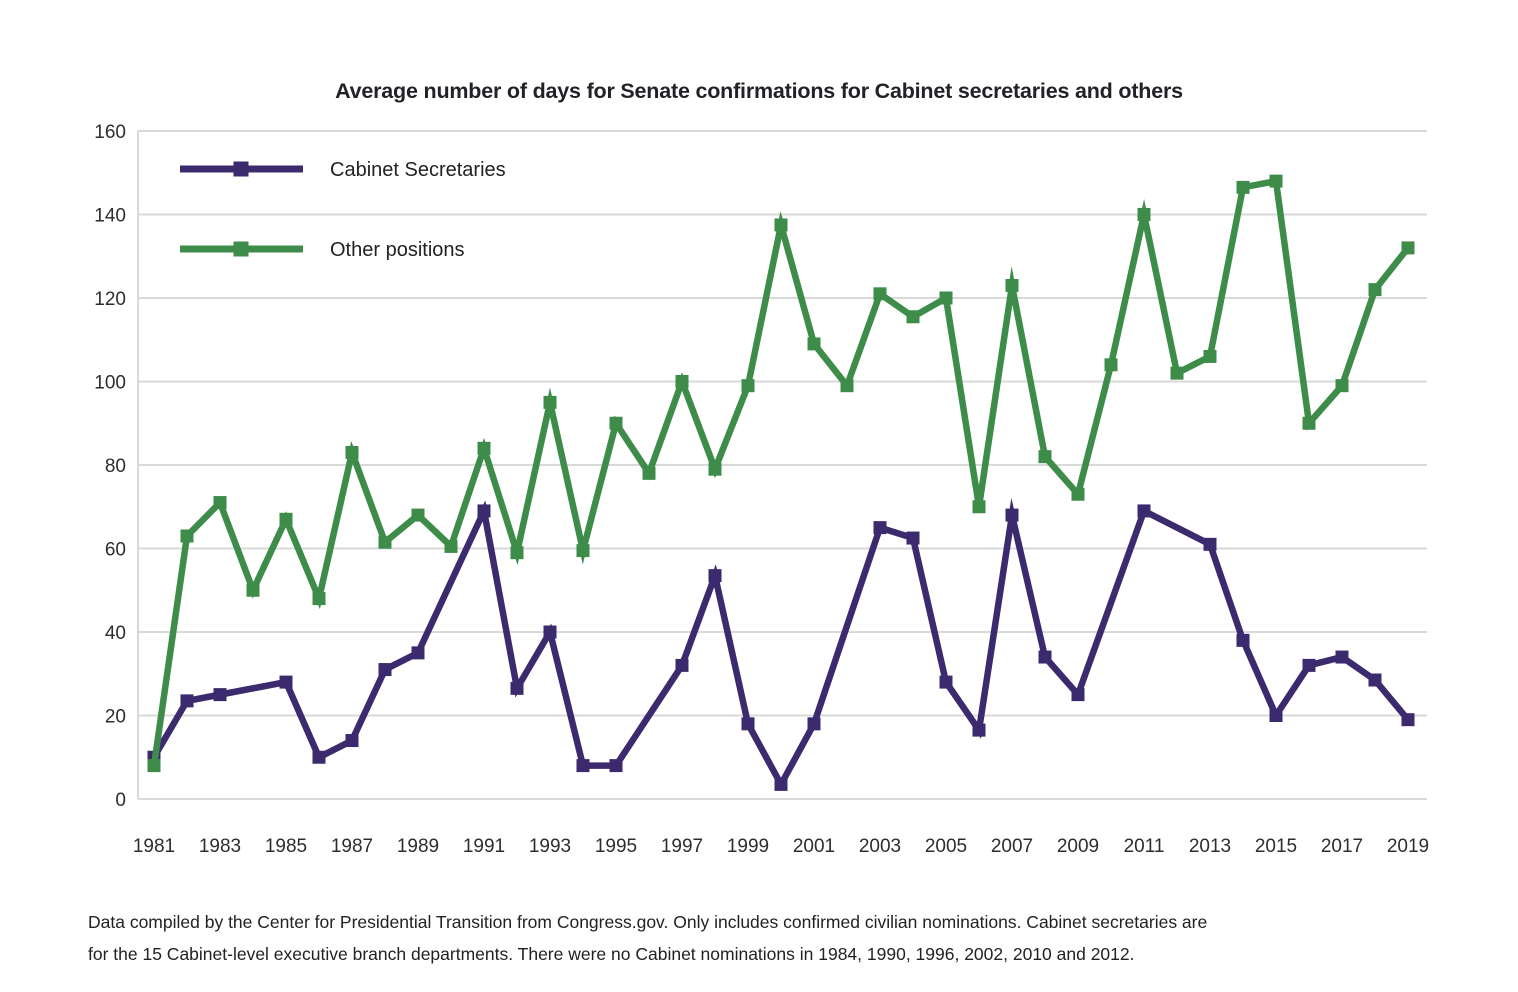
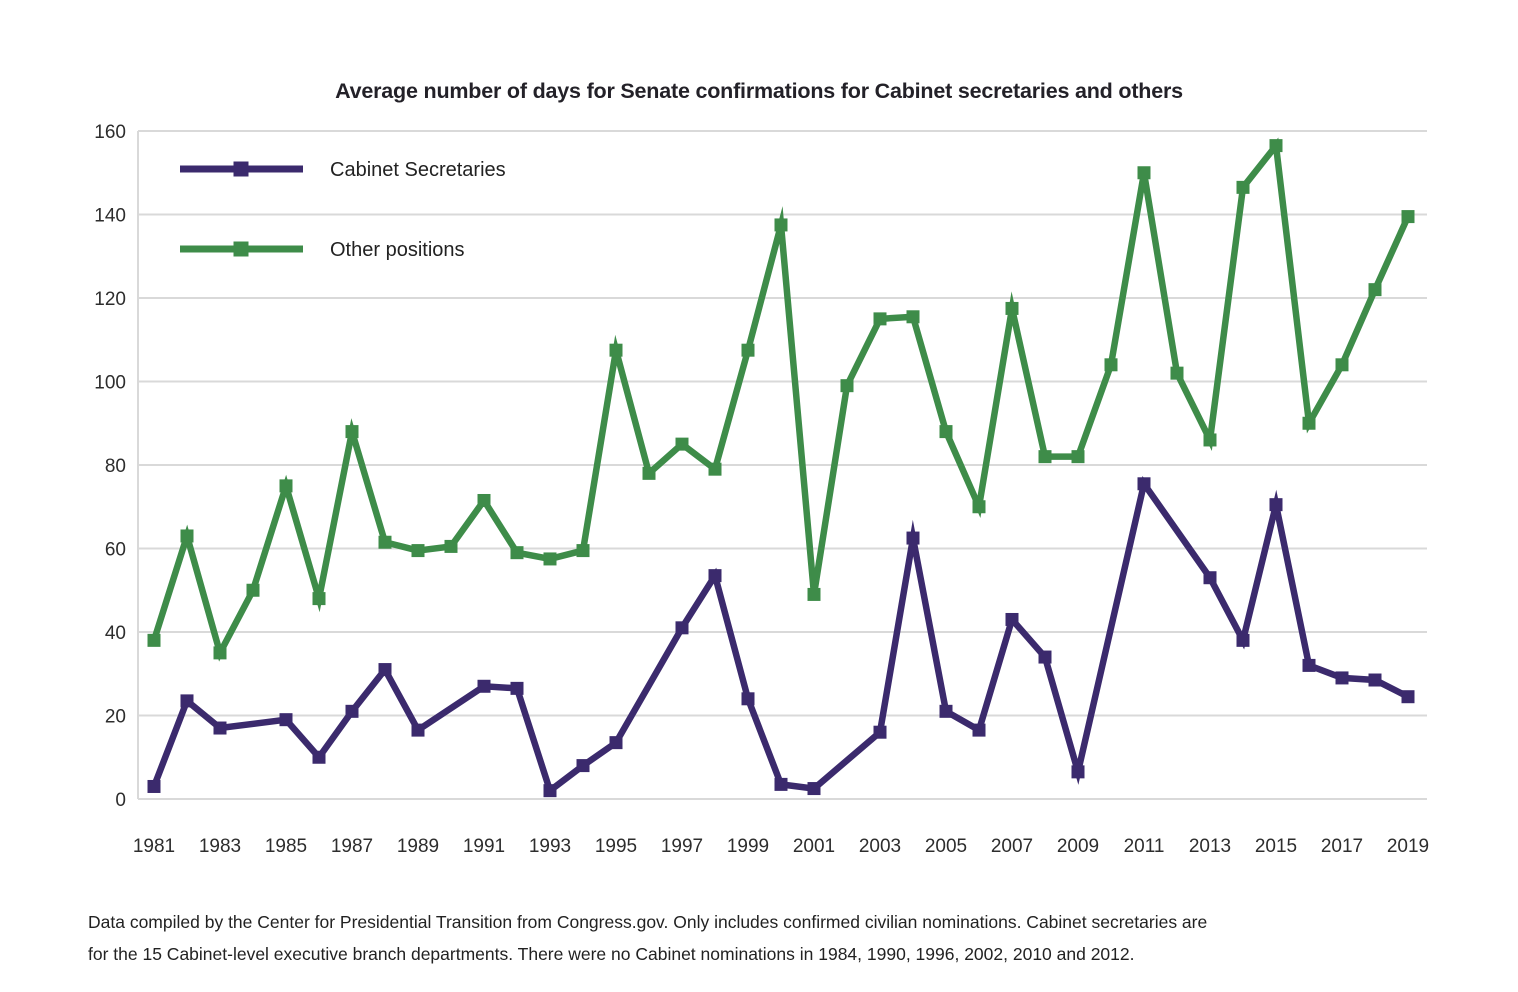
Cabinet Secretaries/1981: 10 -> 3
Other positions/1981: 8 -> 38
Cabinet Secretaries/1983: 25 -> 17
Other positions/1983: 71 -> 35
Cabinet Secretaries/1985: 28 -> 19
Other positions/1985: 67 -> 75
Cabinet Secretaries/1987: 14 -> 21
Other positions/1987: 83 -> 88
Cabinet Secretaries/1989: 35 -> 16
Other positions/1989: 68 -> 60
Cabinet Secretaries/1991: 69 -> 27
Other positions/1991: 84 -> 72
Cabinet Secretaries/1993: 40 -> 2
Other positions/1993: 95 -> 58
Cabinet Secretaries/1995: 8 -> 14
Other positions/1995: 90 -> 108
Cabinet Secretaries/1997: 32 -> 41
Other positions/1997: 100 -> 85
Cabinet Secretaries/1999: 18 -> 24
Other positions/1999: 99 -> 108
Cabinet Secretaries/2001: 18 -> 2
Other positions/2001: 109 -> 49
Cabinet Secretaries/2003: 65 -> 16
Other positions/2003: 121 -> 115
Cabinet Secretaries/2005: 28 -> 21
Other positions/2005: 120 -> 88
Cabinet Secretaries/2007: 68 -> 43
Other positions/2007: 123 -> 118
Cabinet Secretaries/2009: 25 -> 6
Other positions/2009: 73 -> 82
Cabinet Secretaries/2011: 69 -> 76
Other positions/2011: 140 -> 150
Cabinet Secretaries/2013: 61 -> 53
Other positions/2013: 106 -> 86
Cabinet Secretaries/2015: 20 -> 70
Other positions/2015: 148 -> 156
Cabinet Secretaries/2017: 34 -> 29
Other positions/2017: 99 -> 104
Cabinet Secretaries/2019: 19 -> 24
Other positions/2019: 132 -> 140
